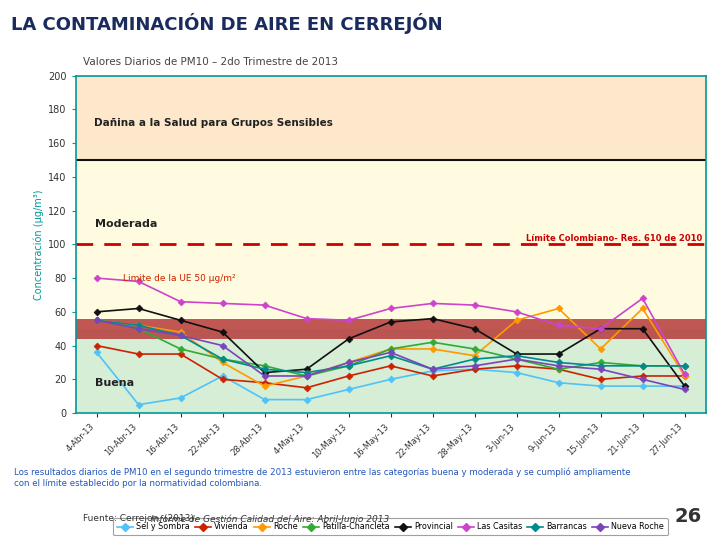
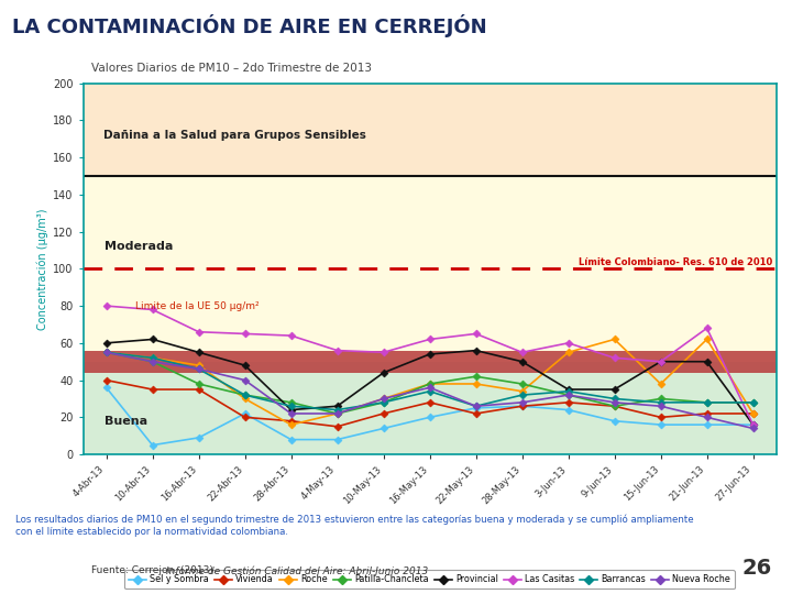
Las Casitas/28-May-13: 64 -> 55
Las Casitas/27-Jun-13: 23 -> 16
